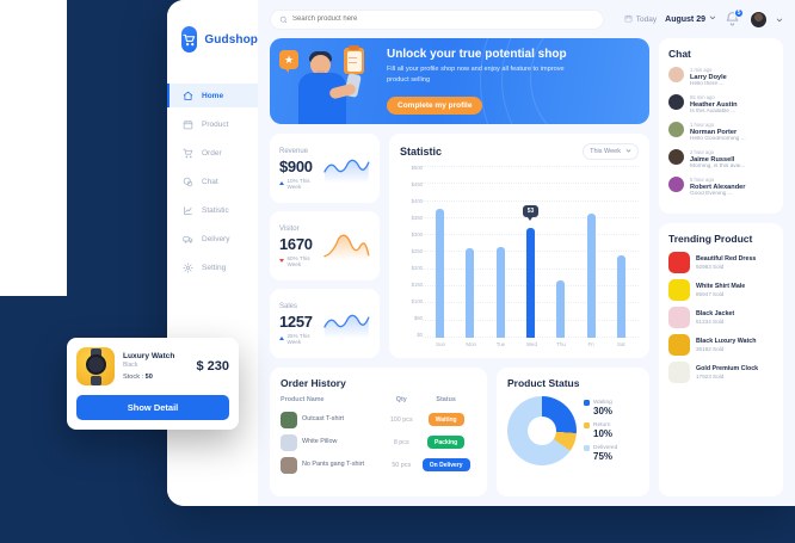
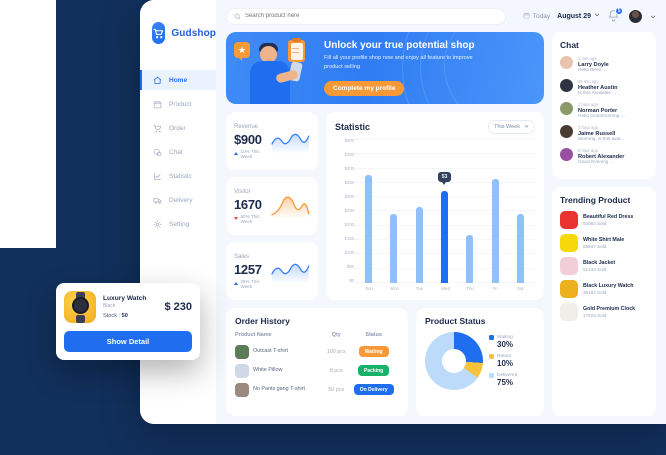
Mon: $260 -> $240
